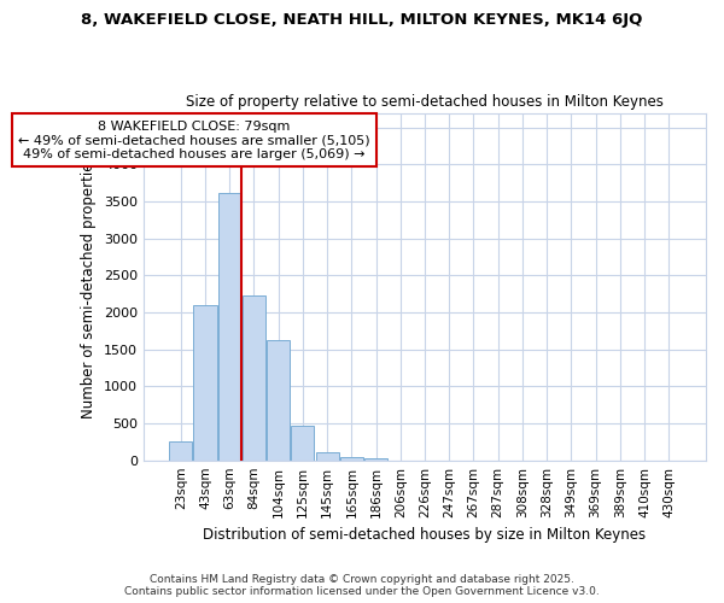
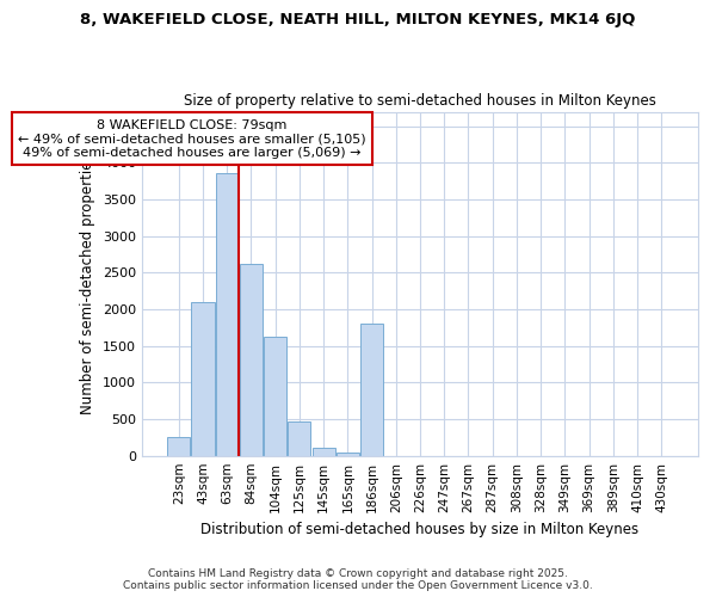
63sqm: 3620 -> 3860
84sqm: 2230 -> 2620
186sqm: 20 -> 1800
